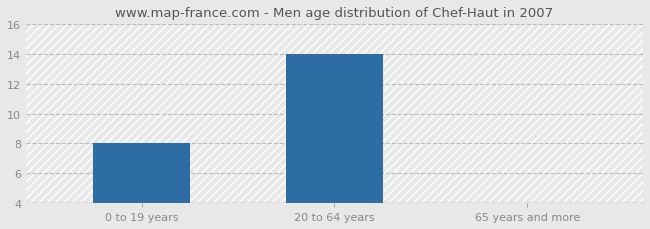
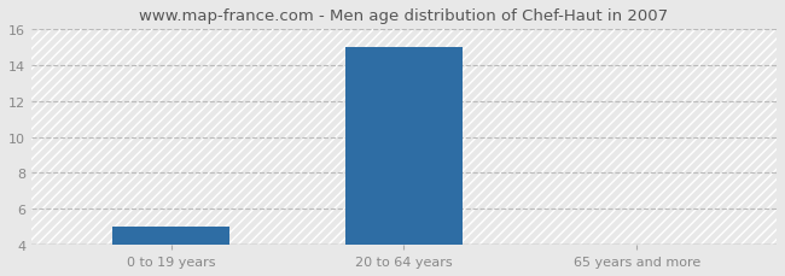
0 to 19 years: 8 -> 5
20 to 64 years: 14 -> 15
